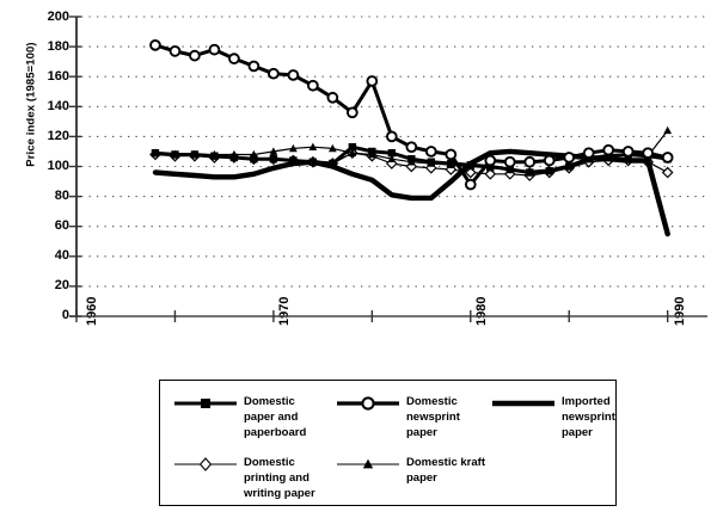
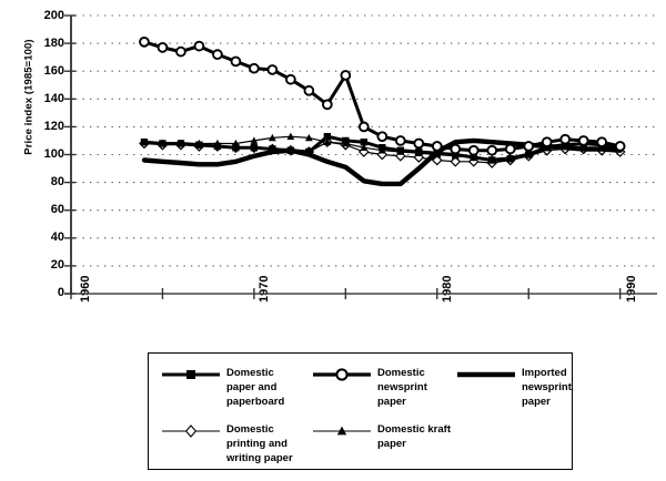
Domestic newsprint paper/1980: 88 -> 106
Imported newsprint paper/1990: 55 -> 103
Domestic printing and writing paper/1990: 96 -> 102
Domestic kraft paper/1990: 124 -> 105
